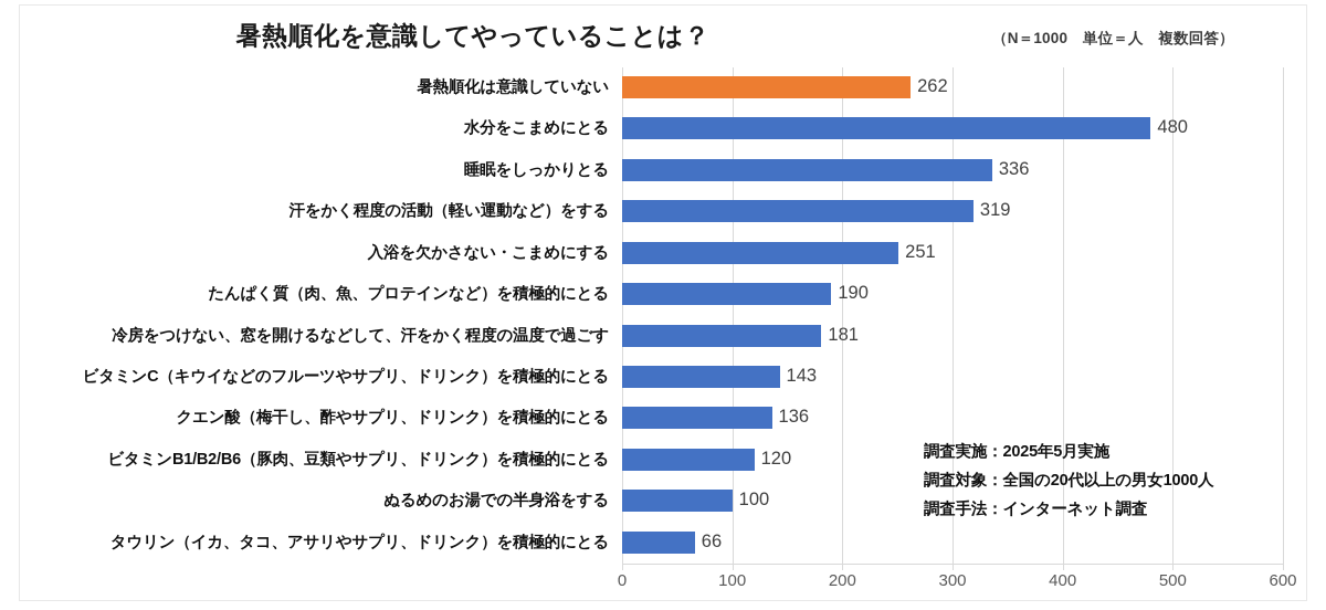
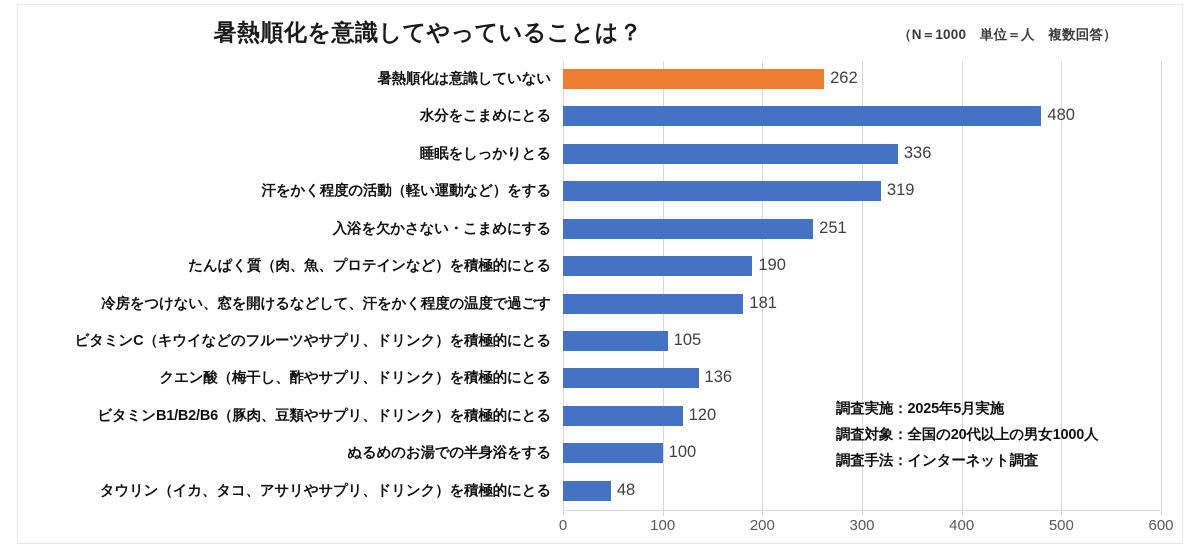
ビタミンC（キウイなどのフルーツやサプリ、ドリンク）を積極的にとる: 143 -> 105
タウリン（イカ、タコ、アサリやサプリ、ドリンク）を積極的にとる: 66 -> 48
